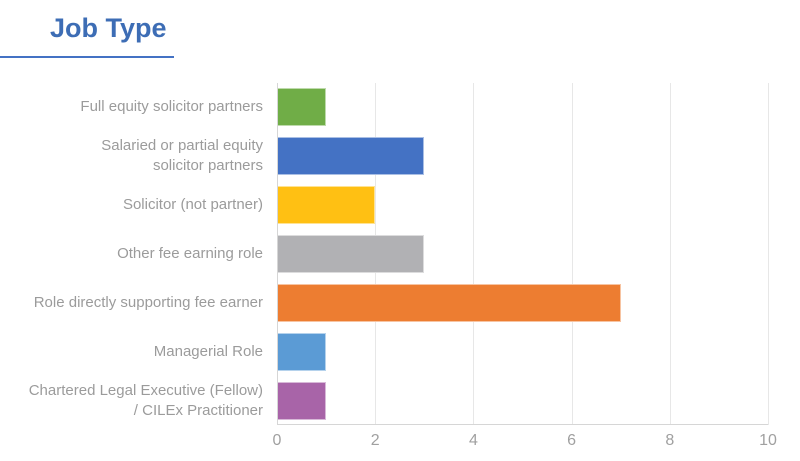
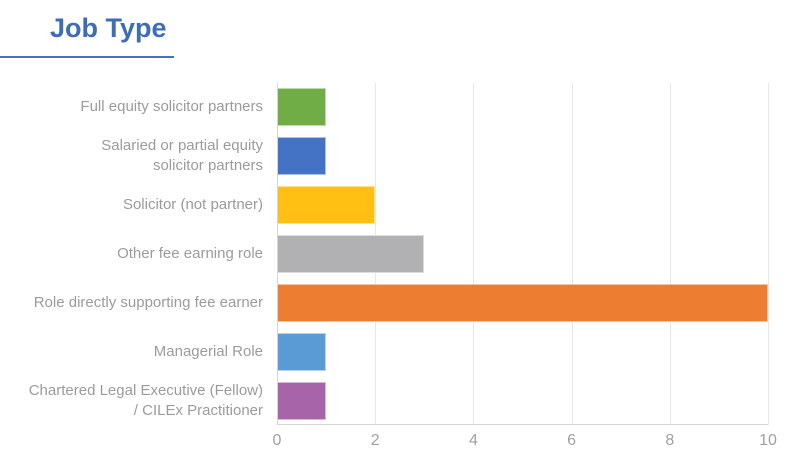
Salaried or partial equity solicitor partners: 3 -> 1
Role directly supporting fee earner: 7 -> 10
